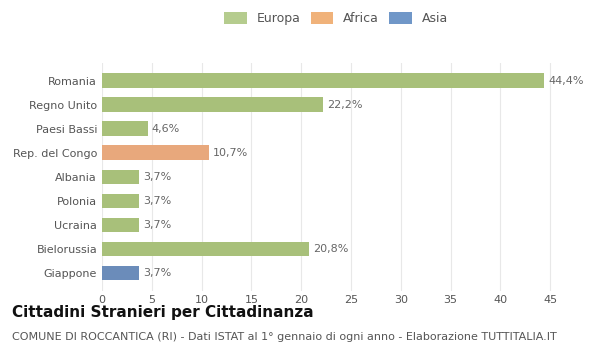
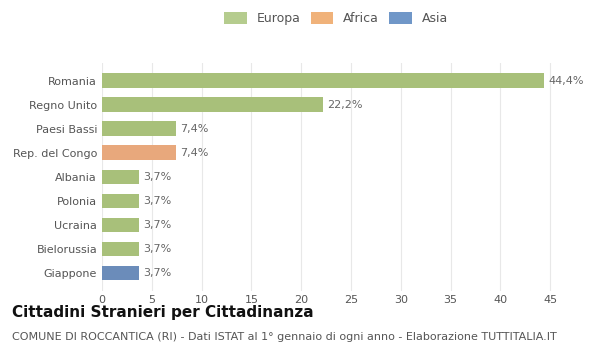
Paesi Bassi: 4,6% -> 7,4%
Rep. del Congo: 10,7% -> 7,4%
Bielorussia: 20,8% -> 3,7%
